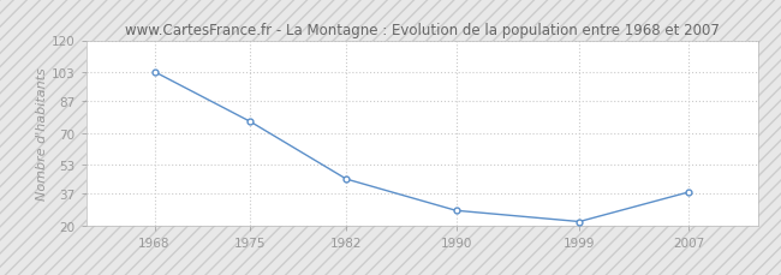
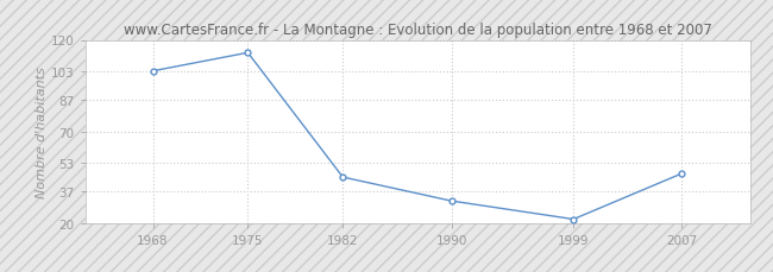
1975: 76 -> 113
1990: 28 -> 32
2007: 38 -> 47
